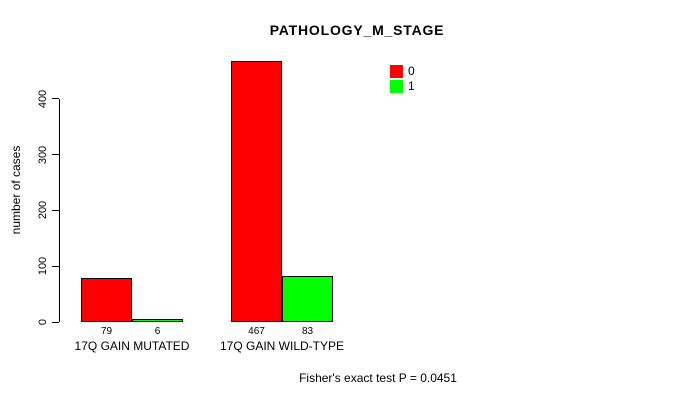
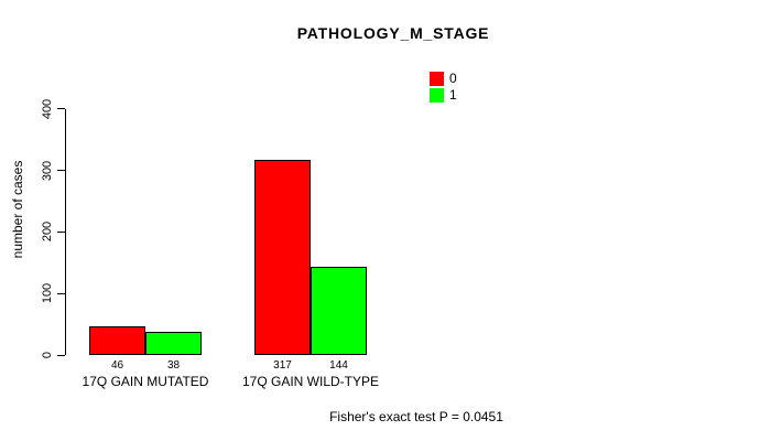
0/17Q GAIN MUTATED: 79 -> 46
1/17Q GAIN MUTATED: 6 -> 38
0/17Q GAIN WILD-TYPE: 467 -> 317
1/17Q GAIN WILD-TYPE: 83 -> 144
